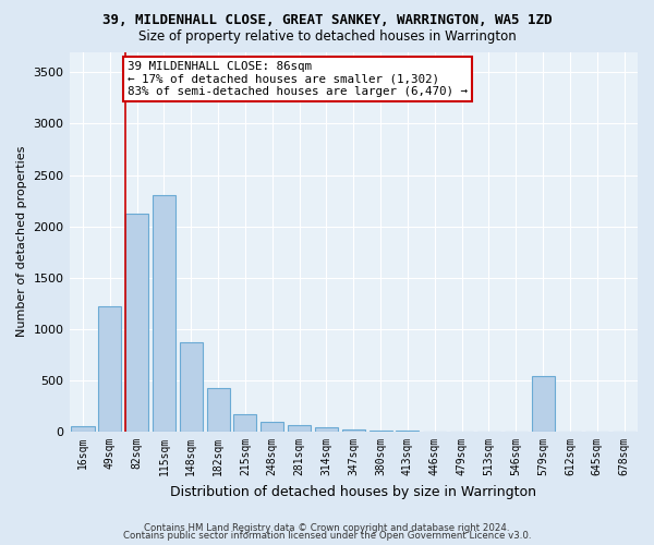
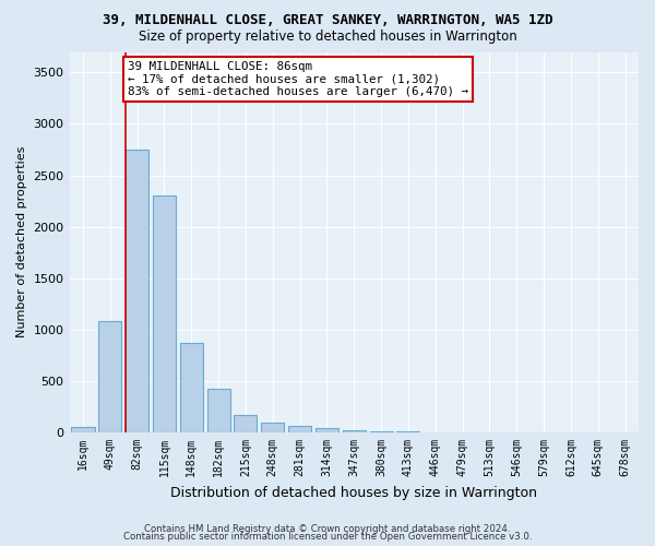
49sqm: 1220 -> 1080
82sqm: 2120 -> 2750
579sqm: 540 -> 0
